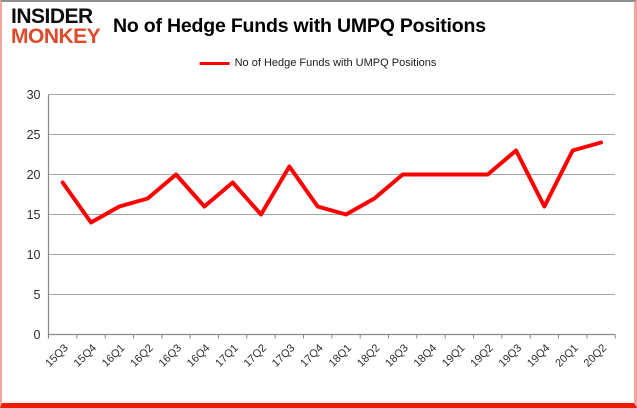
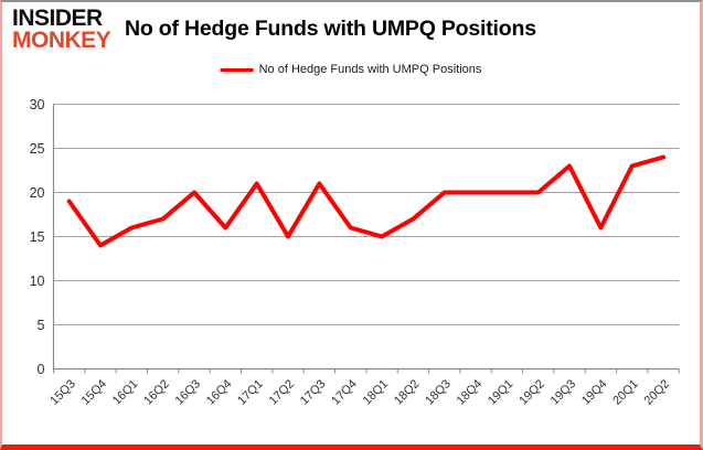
17Q1: 19 -> 21
